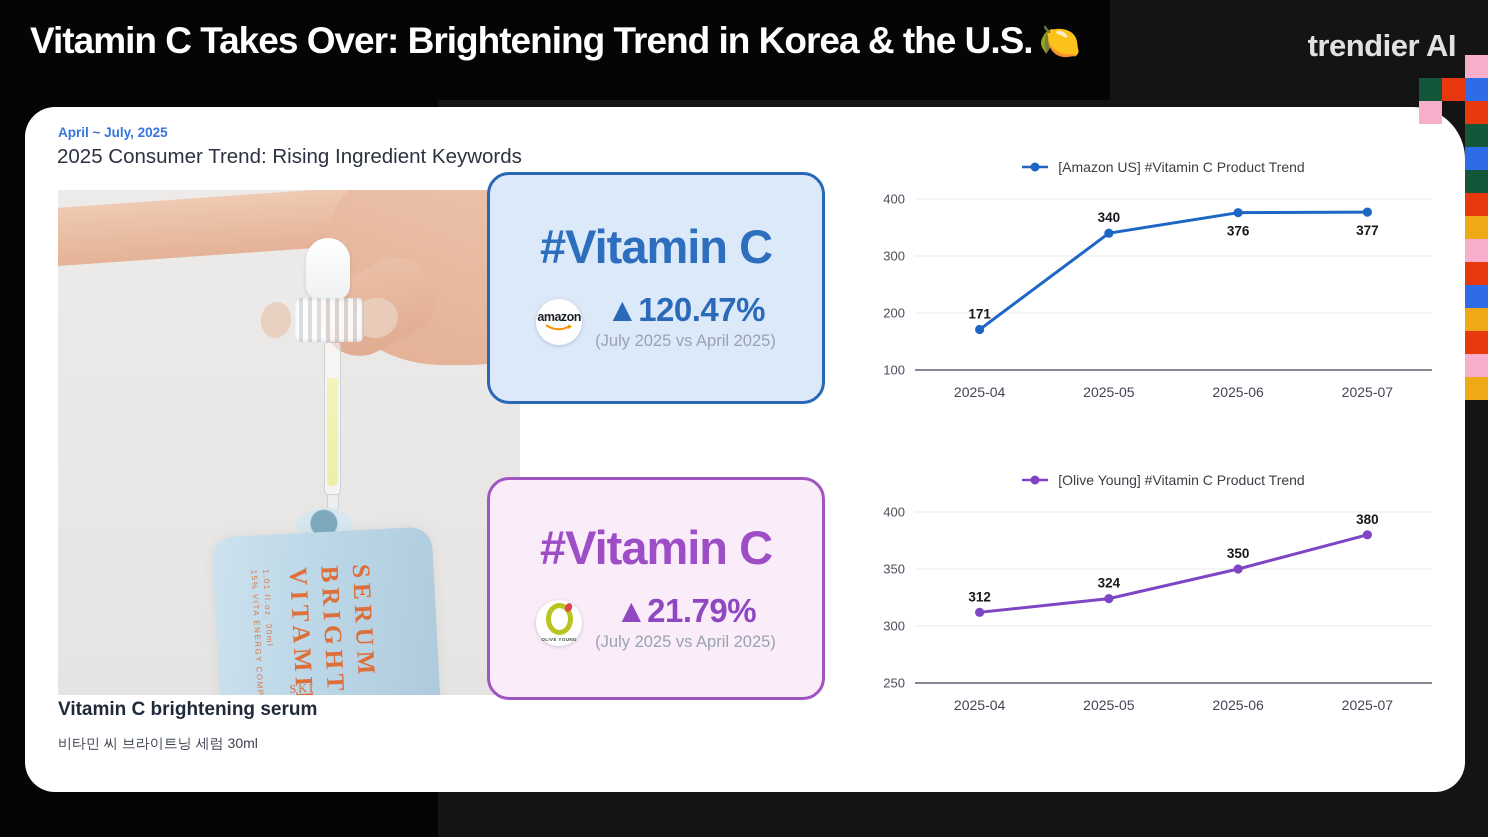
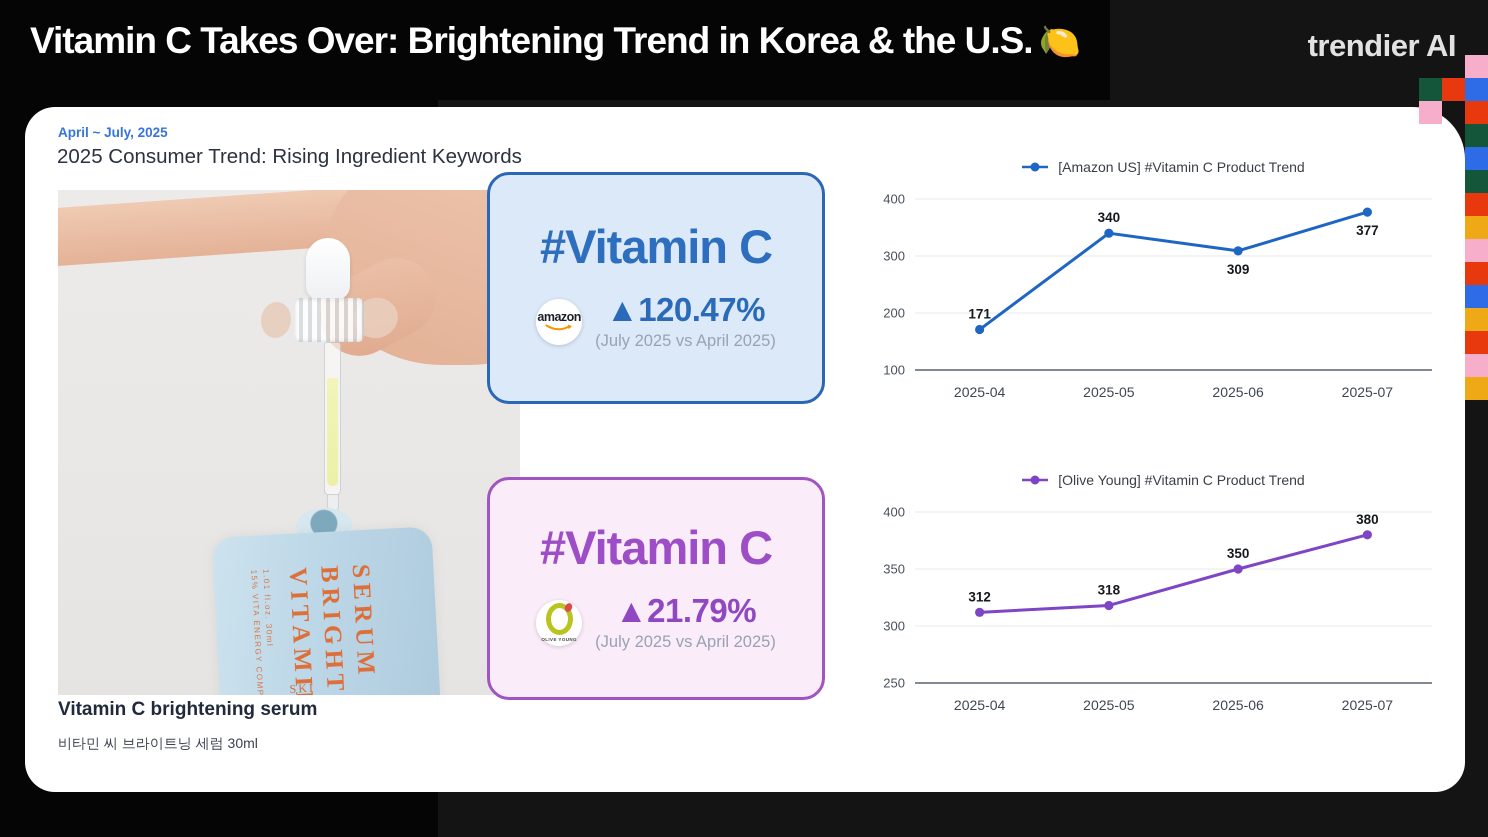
[Amazon US] #Vitamin C Product Trend/2025-06: 376 -> 309
[Olive Young] #Vitamin C Product Trend/2025-05: 324 -> 318
